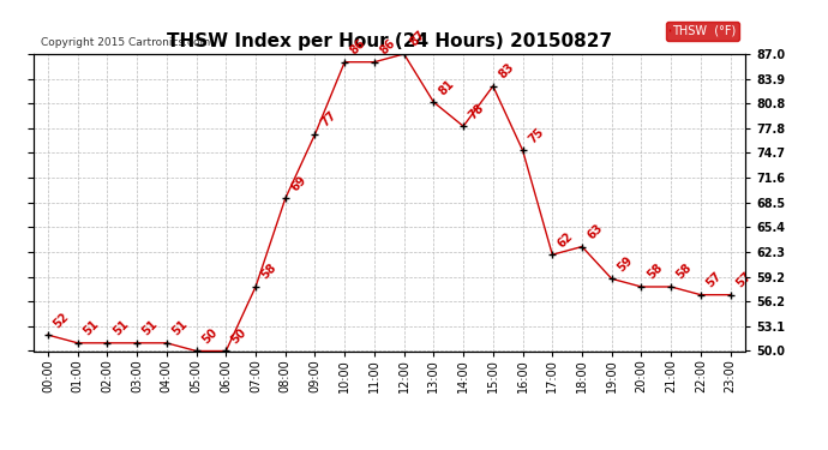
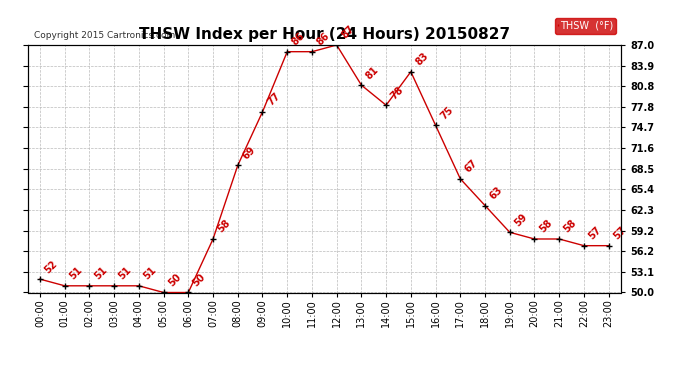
17:00: 62 -> 67
